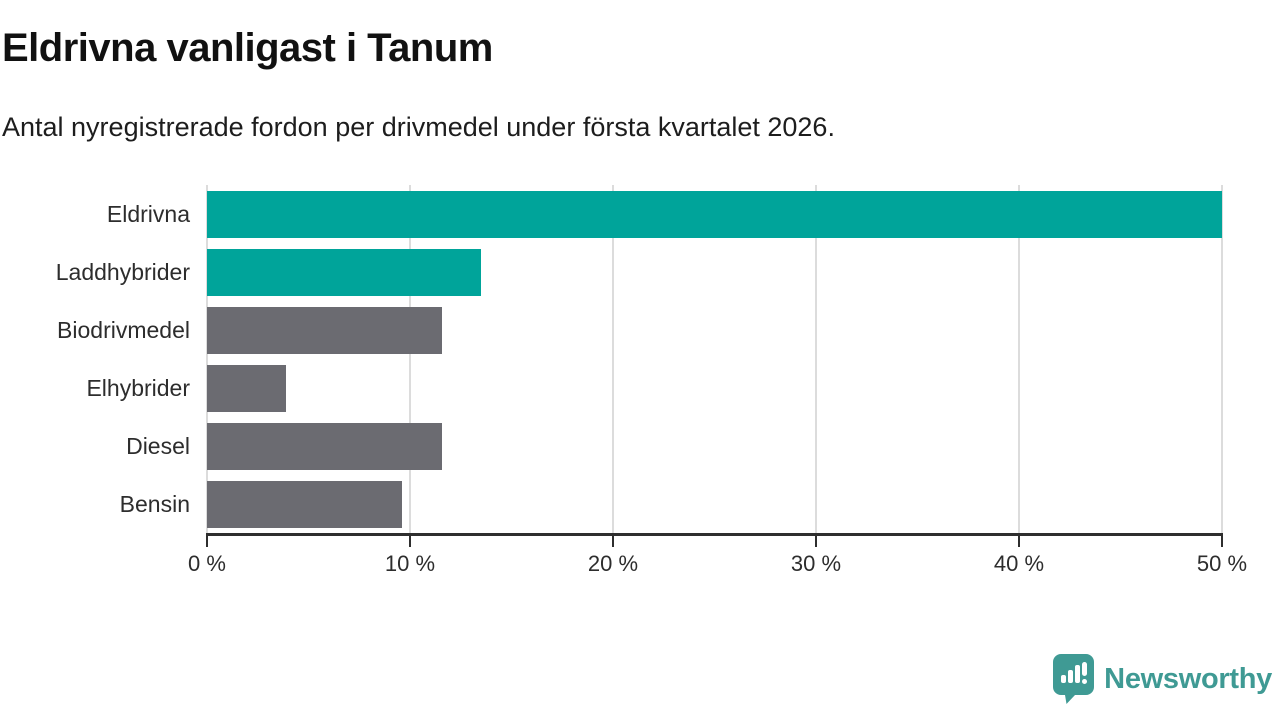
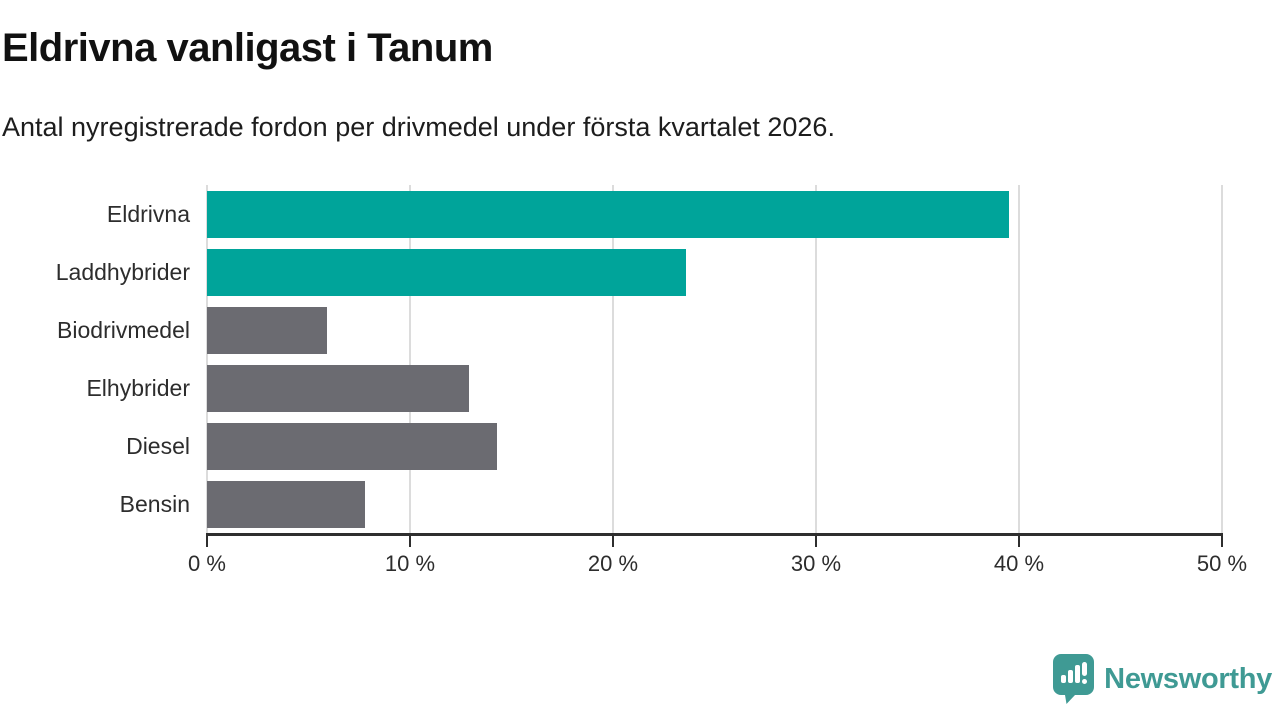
Eldrivna: 50.0% -> 39.5%
Laddhybrider: 13.5% -> 23.6%
Biodrivmedel: 11.6% -> 5.9%
Elhybrider: 3.9% -> 12.9%
Diesel: 11.6% -> 14.3%
Bensin: 9.6% -> 7.8%
